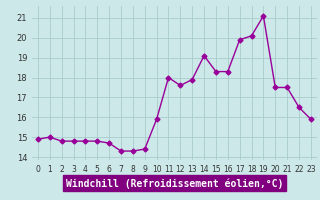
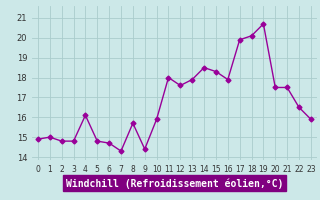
4: 14.8 -> 16.1
8: 14.3 -> 15.7
14: 19.1 -> 18.5
16: 18.3 -> 17.9
19: 21.1 -> 20.7
